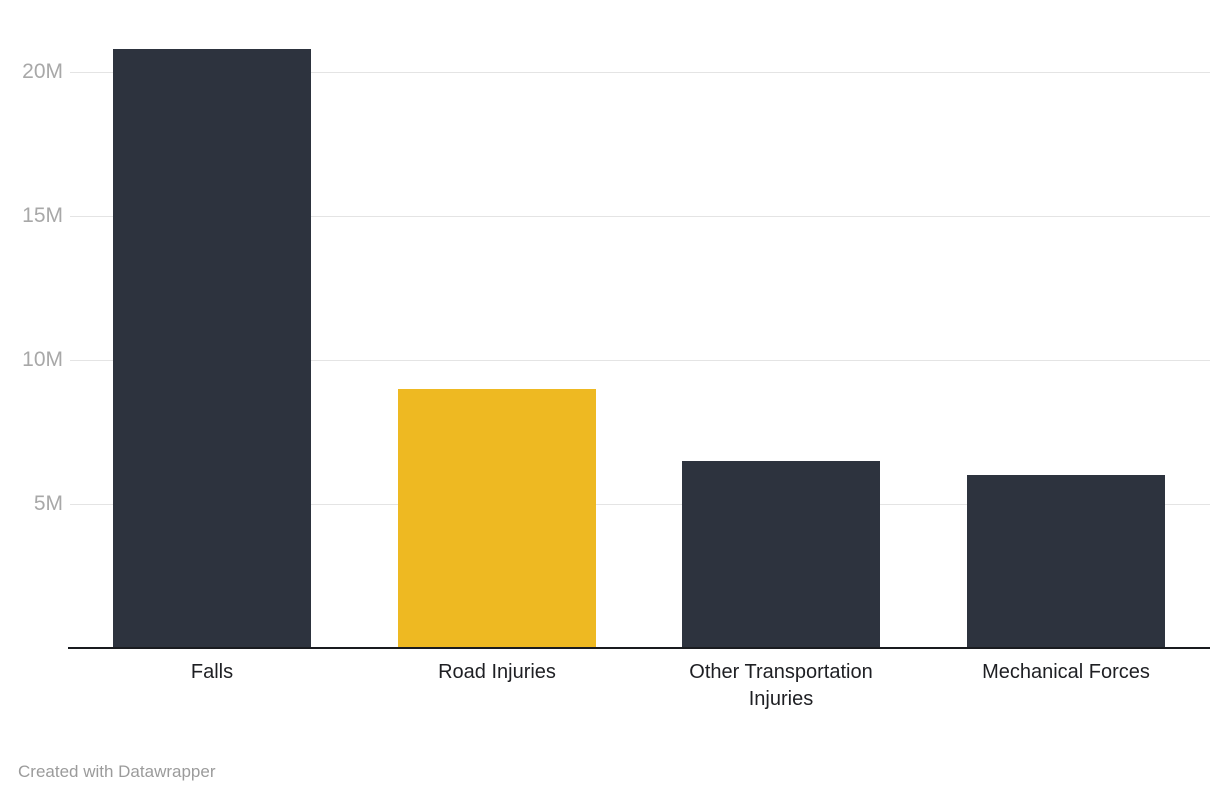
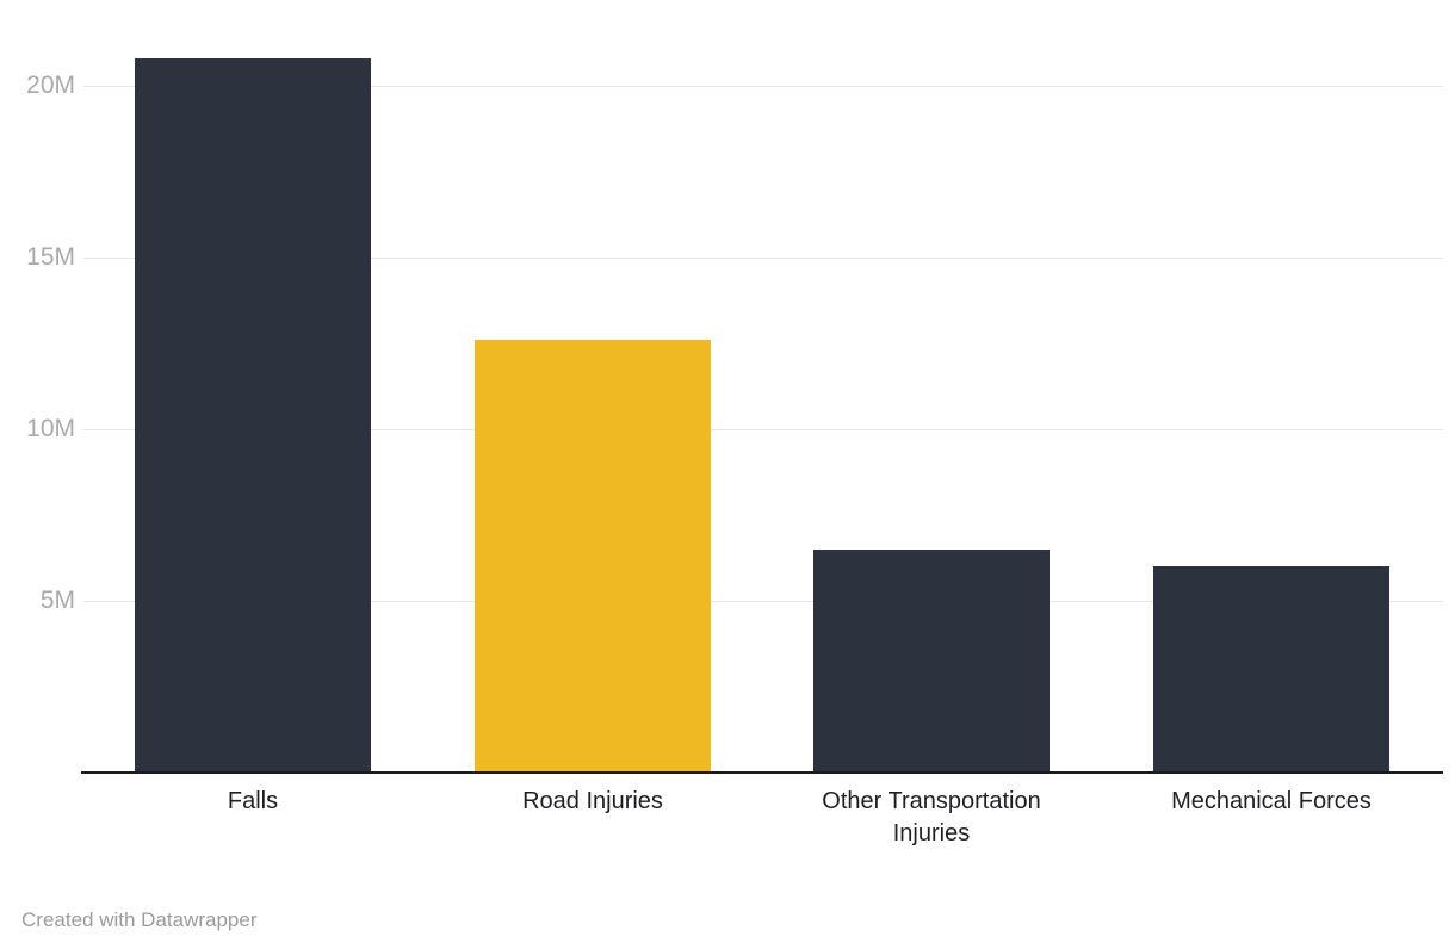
Road Injuries: 9.0M -> 12.6M
